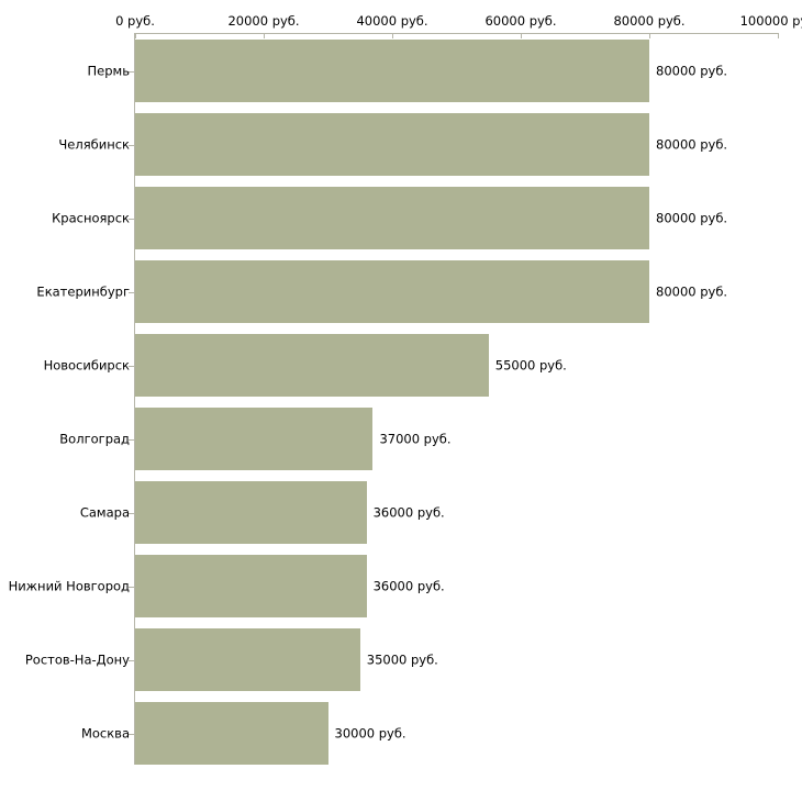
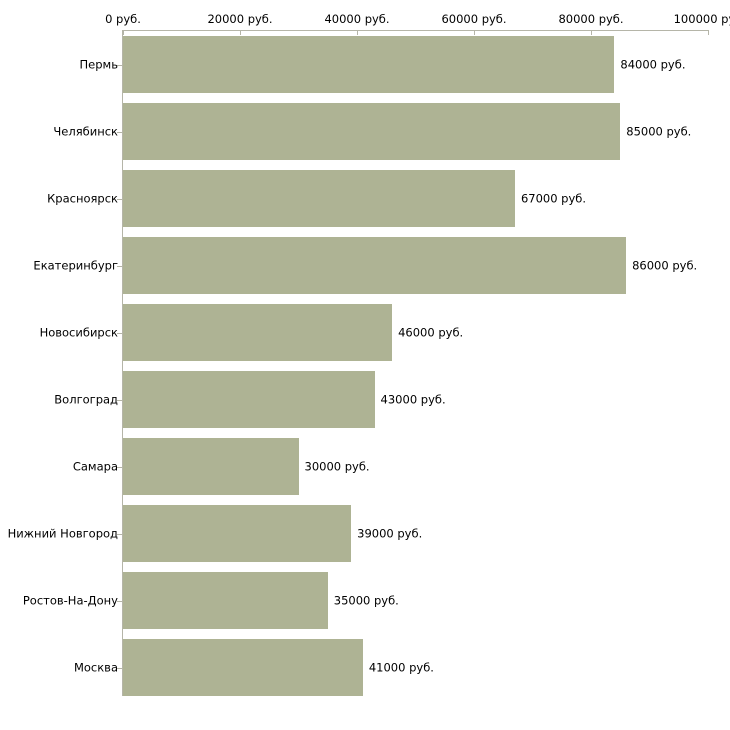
Пермь: 80000 -> 84000
Челябинск: 80000 -> 85000
Красноярск: 80000 -> 67000
Екатеринбург: 80000 -> 86000
Новосибирск: 55000 -> 46000
Волгоград: 37000 -> 43000
Самара: 36000 -> 30000
Нижний Новгород: 36000 -> 39000
Москва: 30000 -> 41000
